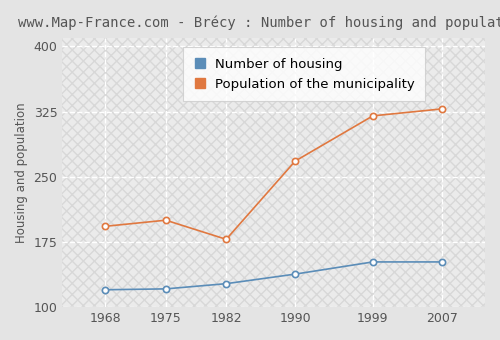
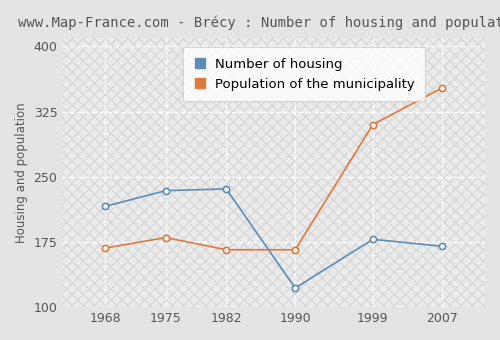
Number of housing/1968: 120 -> 216
Population of the municipality/1968: 193 -> 168
Number of housing/1975: 121 -> 234
Population of the municipality/1975: 200 -> 180
Number of housing/1982: 127 -> 236
Population of the municipality/1982: 178 -> 166
Number of housing/1990: 138 -> 122
Population of the municipality/1990: 268 -> 166
Number of housing/1999: 152 -> 178
Population of the municipality/1999: 320 -> 310
Number of housing/2007: 152 -> 170
Population of the municipality/2007: 328 -> 352
